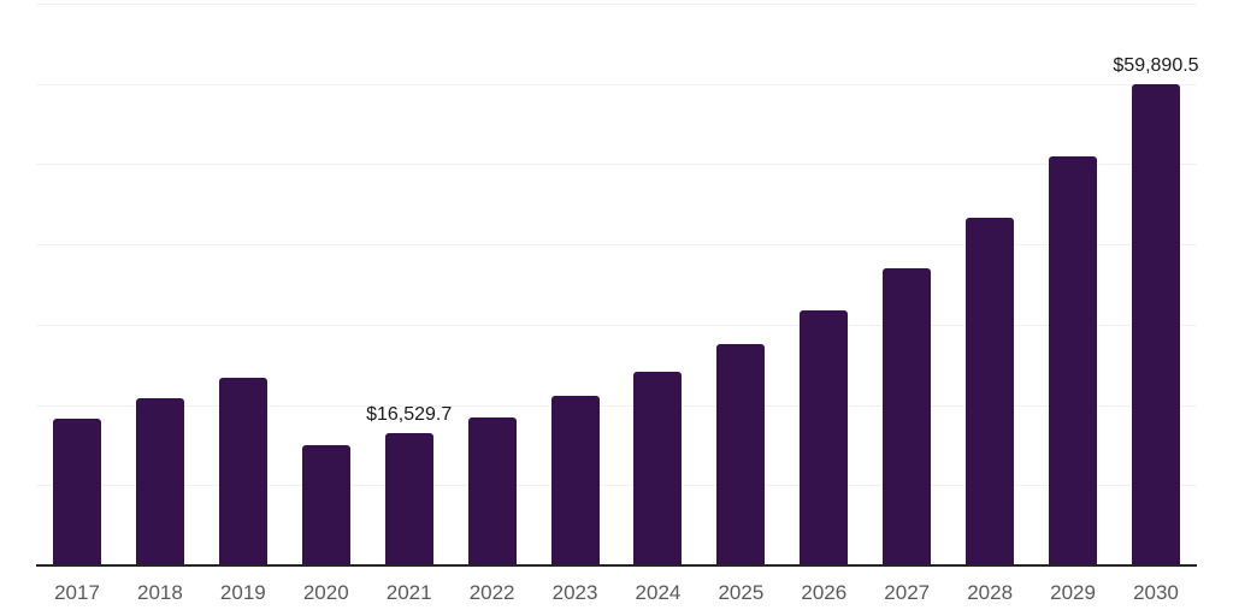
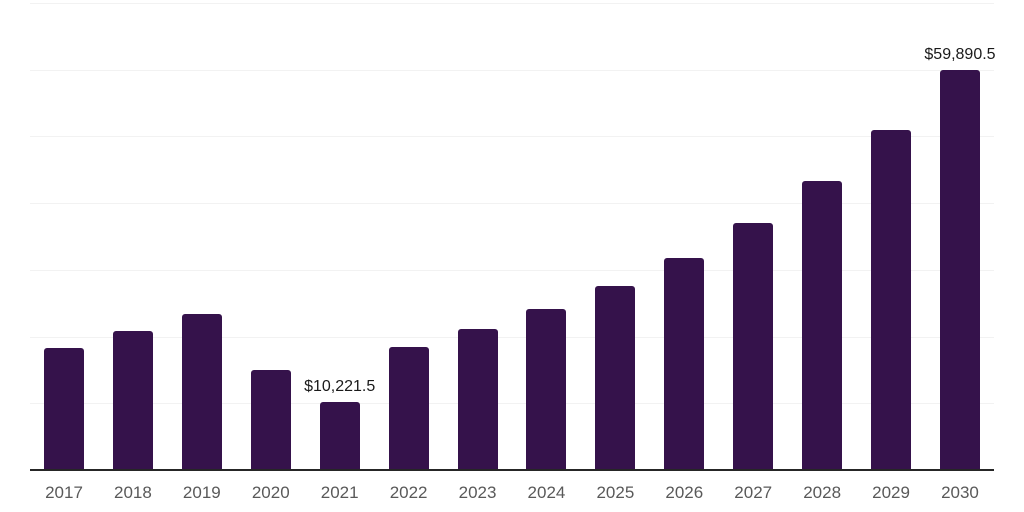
2021: $16,529.7 -> $10,221.5
